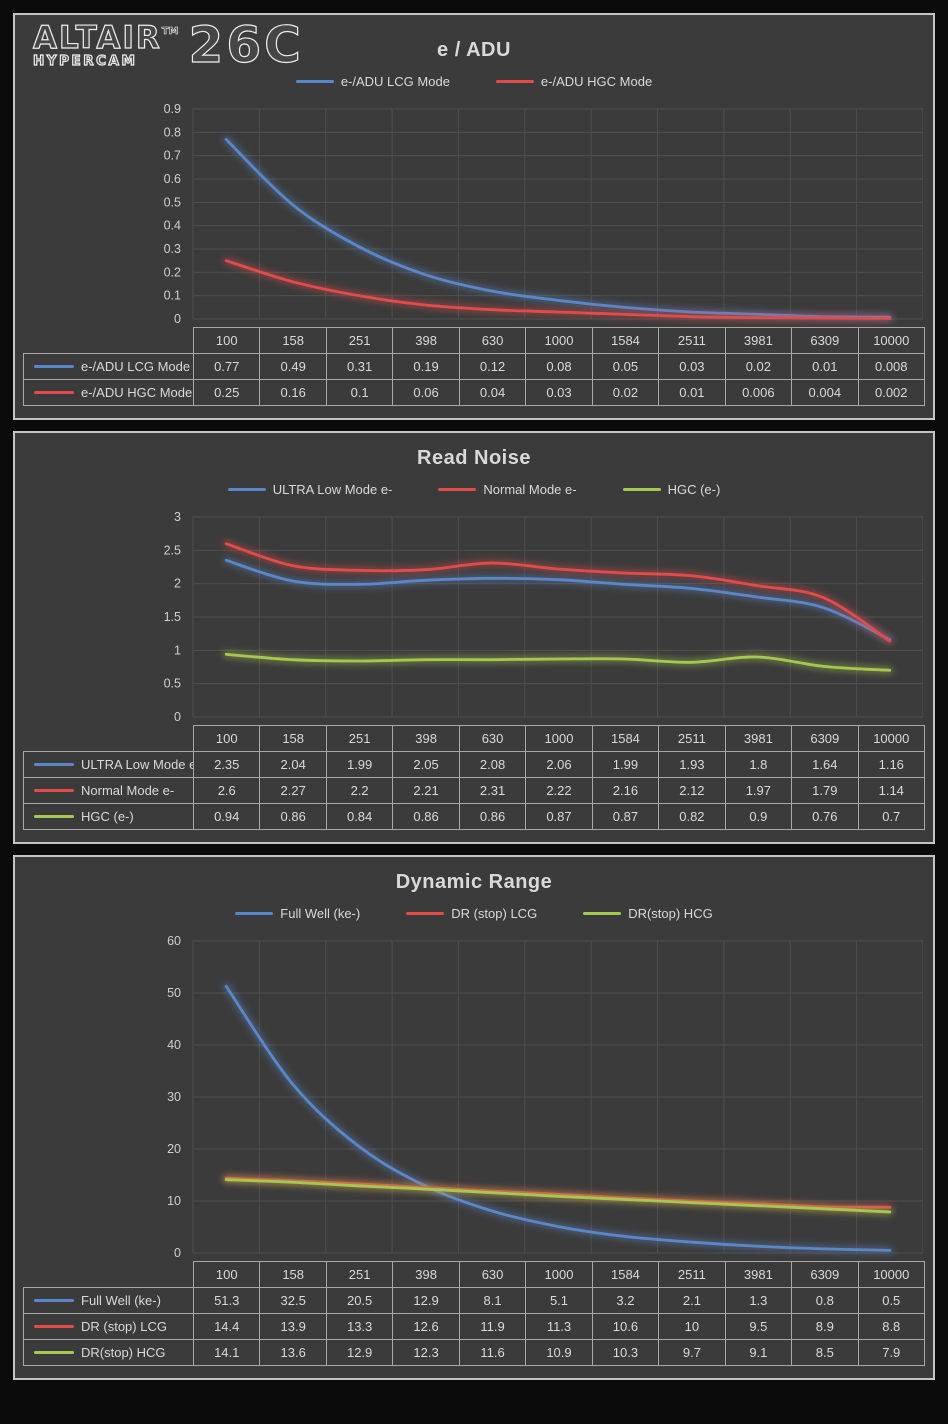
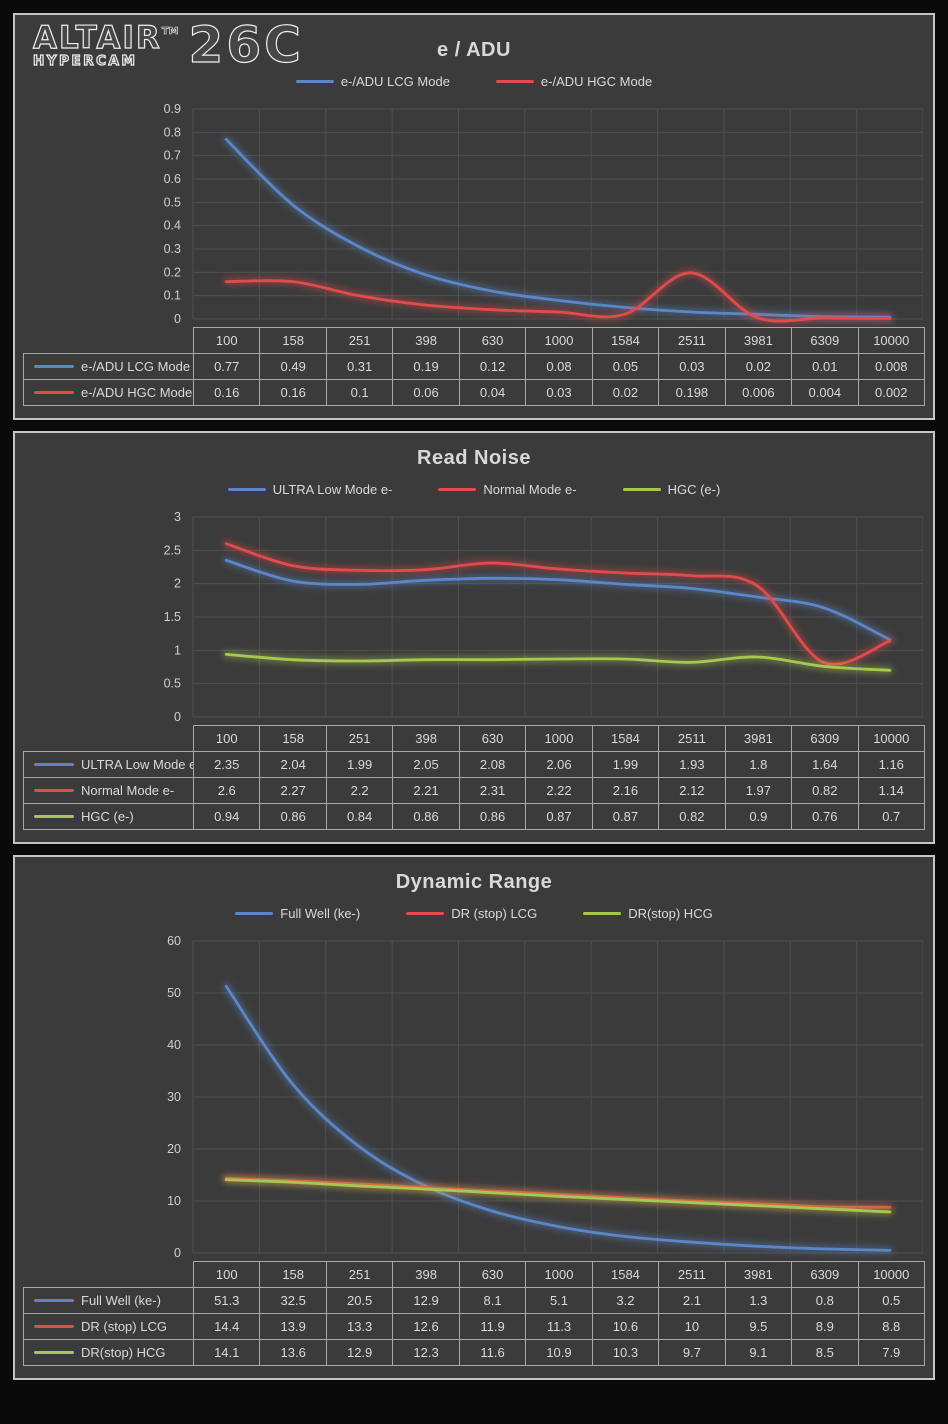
e / ADU/e-/ADU HGC Mode/100: 0.25 -> 0.16
e / ADU/e-/ADU HGC Mode/2511: 0.01 -> 0.198
Read Noise/Normal Mode e-/6309: 1.79 -> 0.82
